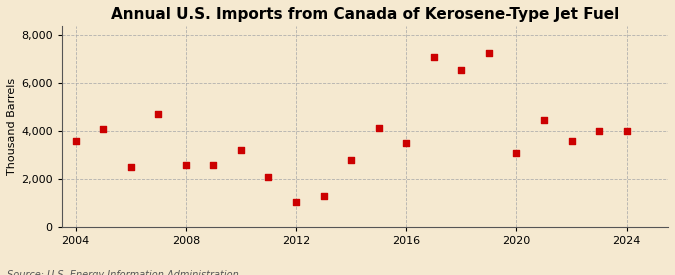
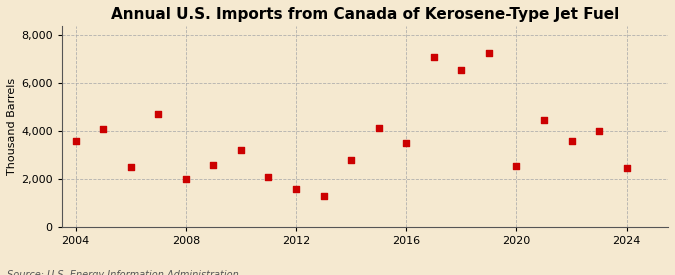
2008: 2,600 -> 2,000
2012: 1,050 -> 1,600
2020: 3,100 -> 2,550
2024: 4,000 -> 2,450
